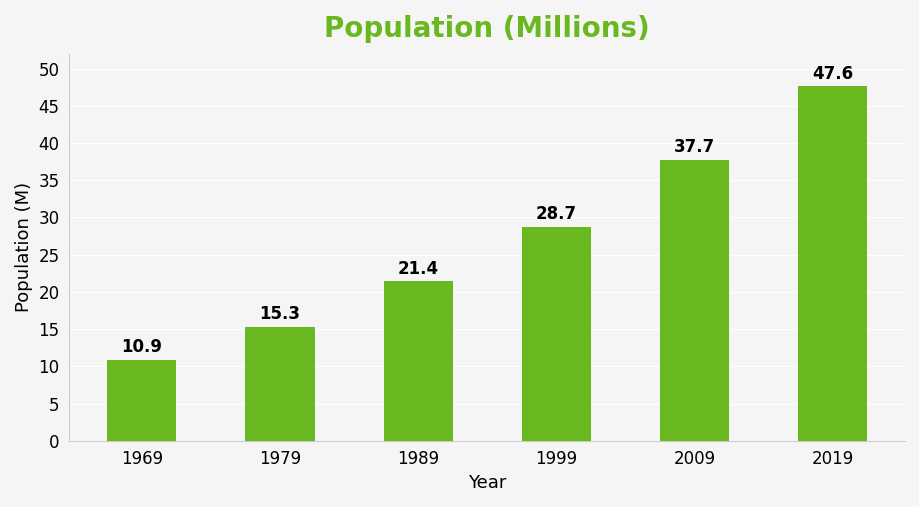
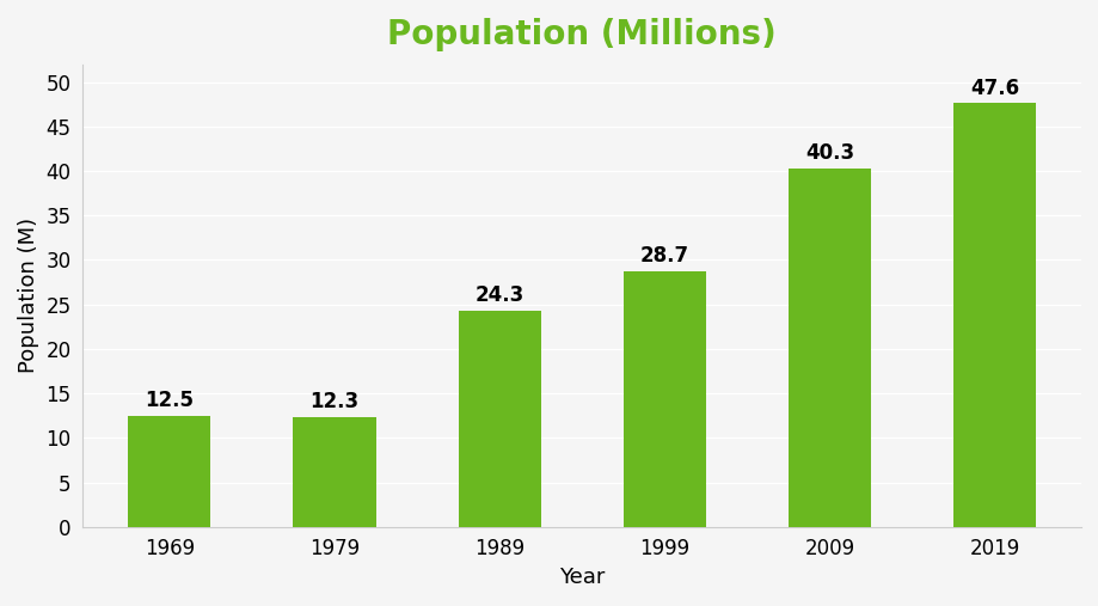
1969: 10.9 -> 12.5
1979: 15.3 -> 12.3
1989: 21.4 -> 24.3
2009: 37.7 -> 40.3
